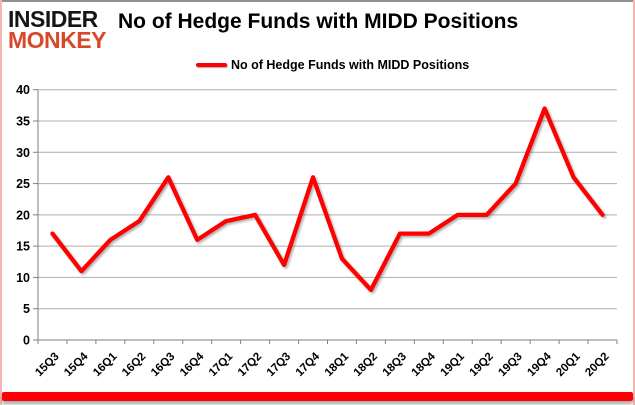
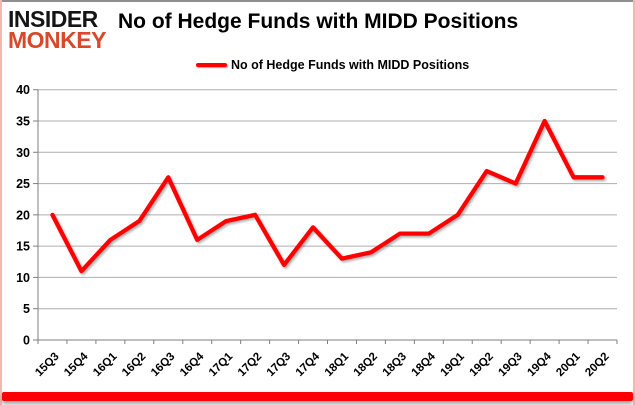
15Q3: 17 -> 20
17Q4: 26 -> 18
18Q2: 8 -> 14
19Q2: 20 -> 27
19Q4: 37 -> 35
20Q2: 20 -> 26
